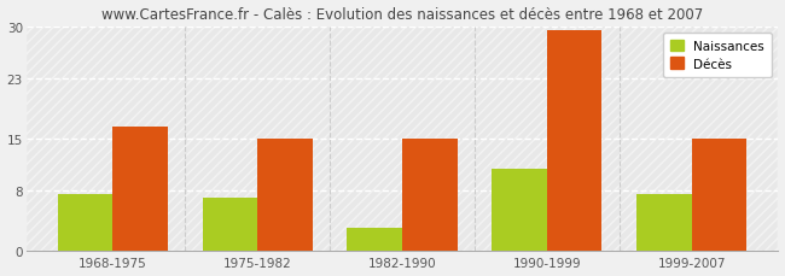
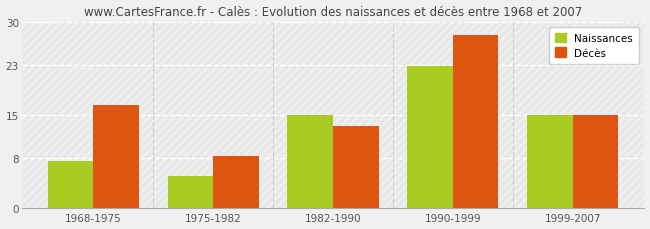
Naissances/1975-1982: 7.0 -> 5.2
Décès/1975-1982: 15.0 -> 8.4
Naissances/1982-1990: 3.0 -> 15.0
Décès/1982-1990: 15.0 -> 13.2
Naissances/1990-1999: 11.0 -> 22.8
Décès/1990-1999: 29.5 -> 27.8
Naissances/1999-2007: 7.5 -> 15.0
